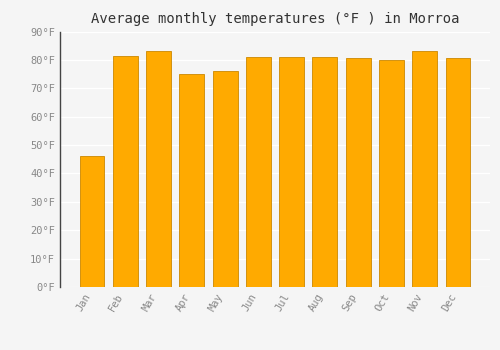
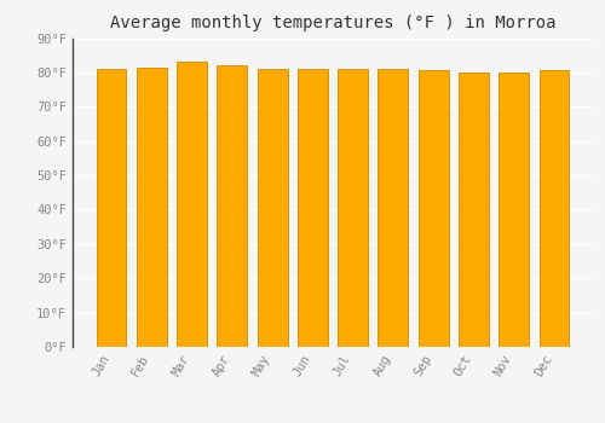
Jan: 46.0°F -> 81.0°F
Apr: 75.0°F -> 82.0°F
May: 76.0°F -> 81.0°F
Nov: 83.0°F -> 80.0°F
